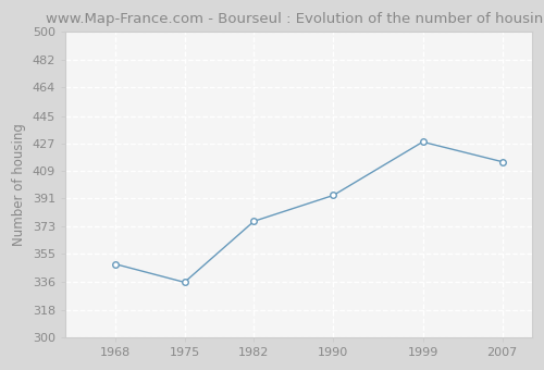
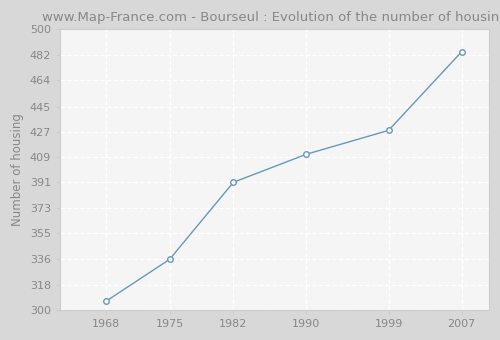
1968: 348 -> 306
1982: 376 -> 391
1990: 393 -> 411
2007: 415 -> 484
